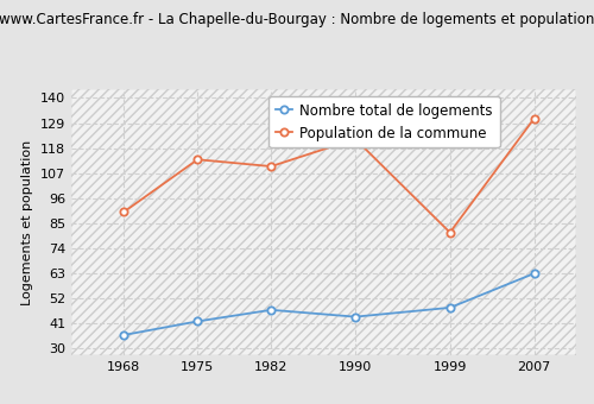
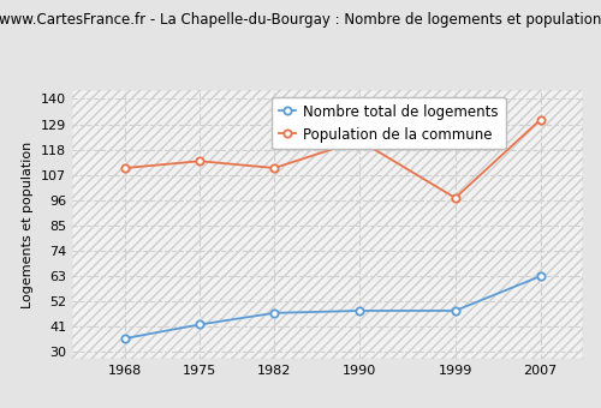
Population de la commune/1968: 90 -> 110
Nombre total de logements/1990: 44 -> 48
Population de la commune/1999: 81 -> 97
